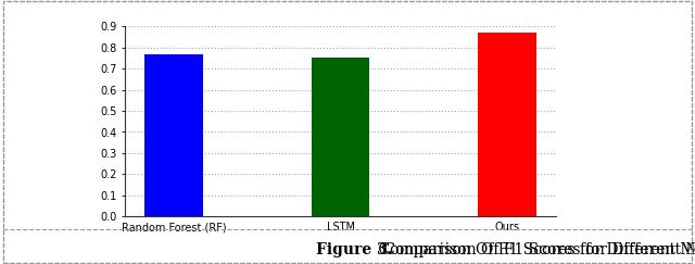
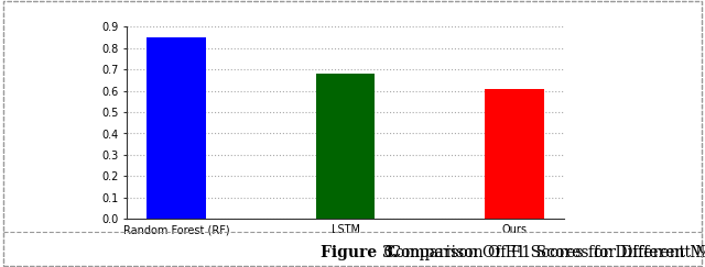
Random Forest (RF): 0.77 -> 0.85
LSTM: 0.75 -> 0.68
Ours: 0.87 -> 0.61
